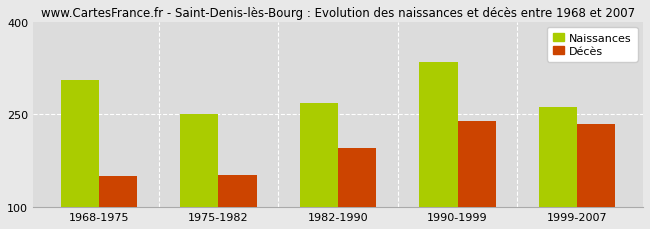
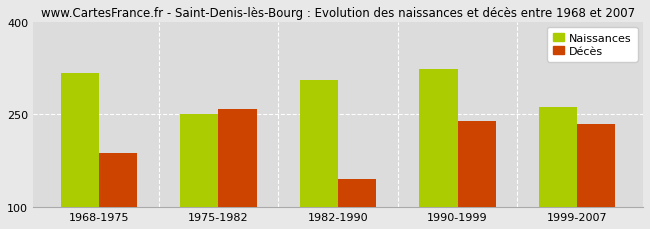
Naissances/1968-1975: 305 -> 316
Décès/1968-1975: 150 -> 188
Décès/1975-1982: 152 -> 258
Naissances/1982-1990: 268 -> 306
Décès/1982-1990: 195 -> 146
Naissances/1990-1999: 335 -> 324
